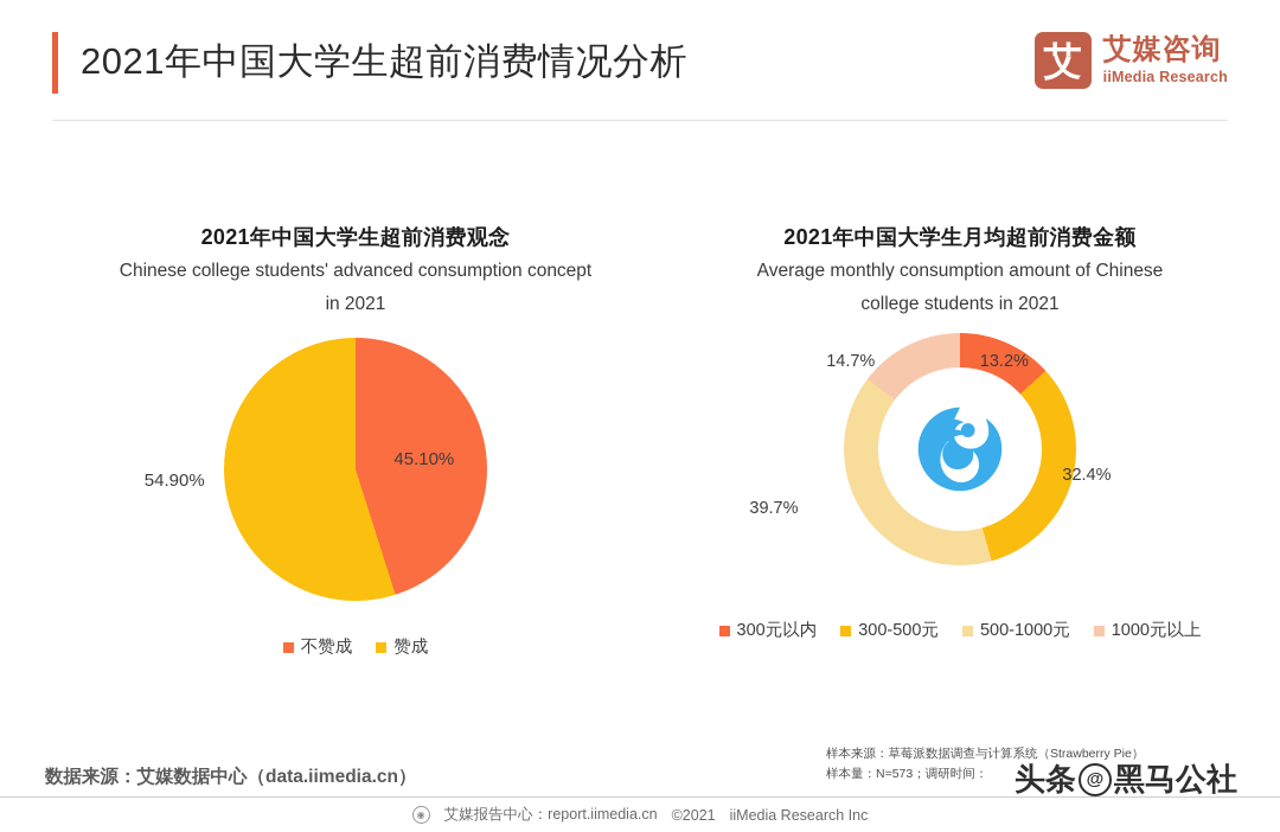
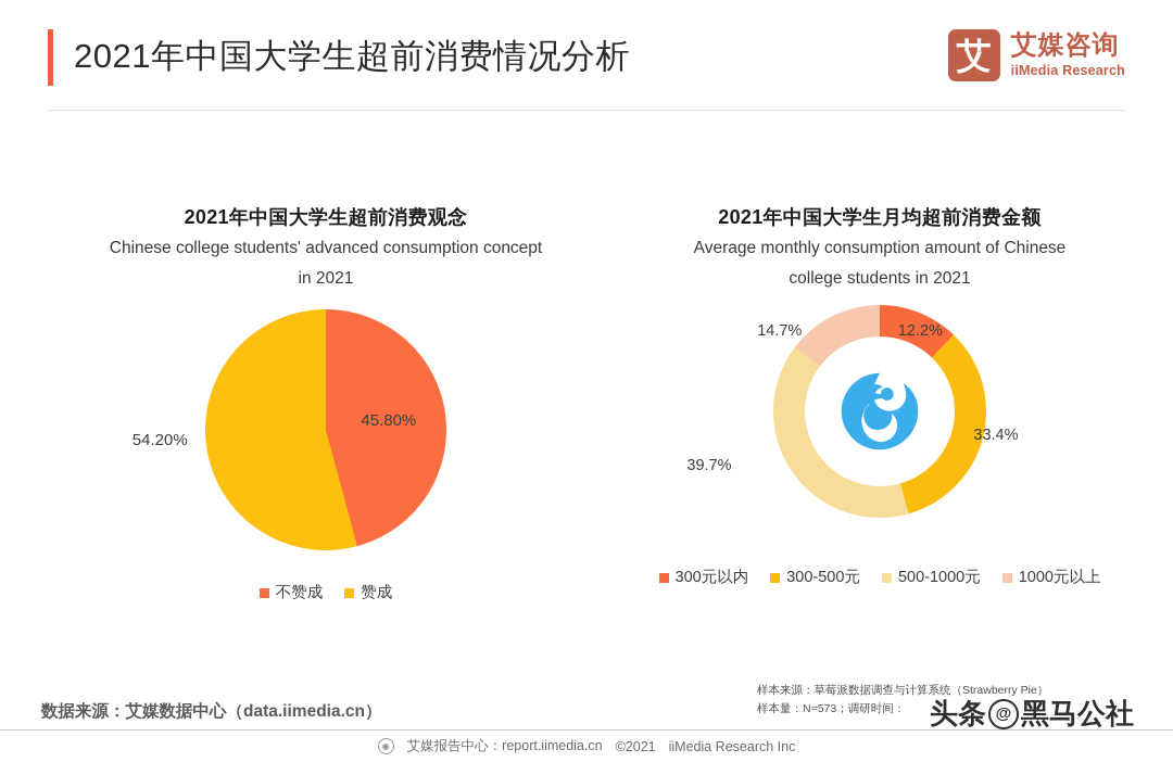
2021年中国大学生超前消费观念/不赞成: 45.10% -> 45.80%
2021年中国大学生超前消费观念/赞成: 54.90% -> 54.20%
2021年中国大学生月均超前消费金额/300元以内: 13.2% -> 12.2%
2021年中国大学生月均超前消费金额/300-500元: 32.4% -> 33.4%
